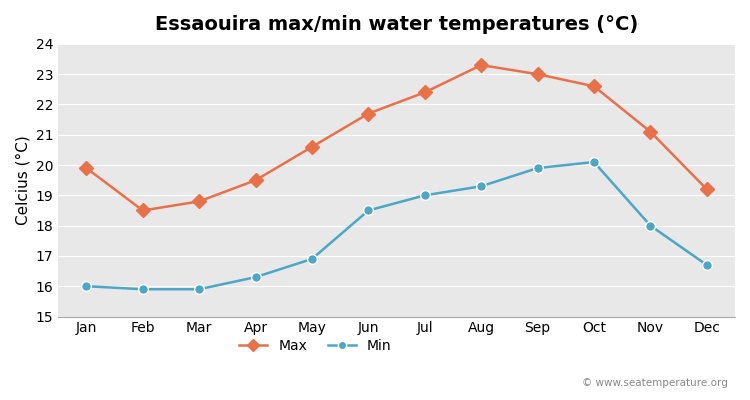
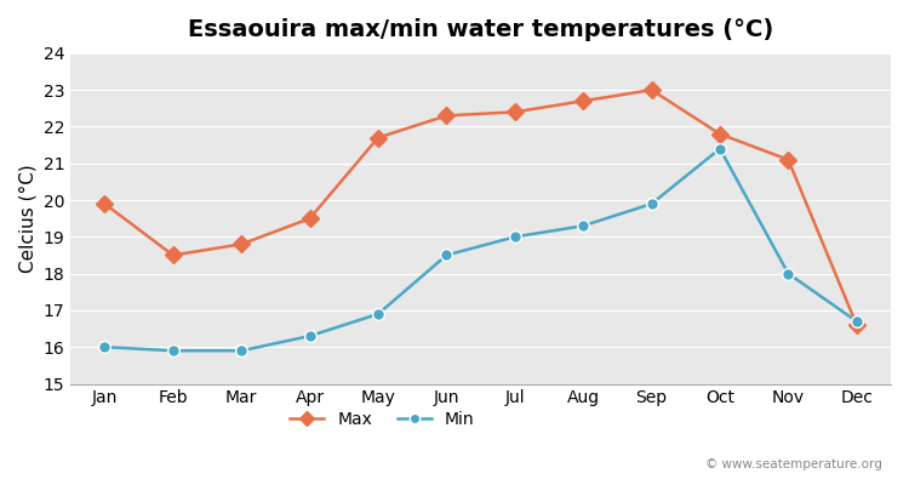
Max/May: 20.6 -> 21.7
Max/Jun: 21.7 -> 22.3
Max/Aug: 23.3 -> 22.7
Max/Oct: 22.6 -> 21.8
Min/Oct: 20.1 -> 21.4
Max/Dec: 19.2 -> 16.6
